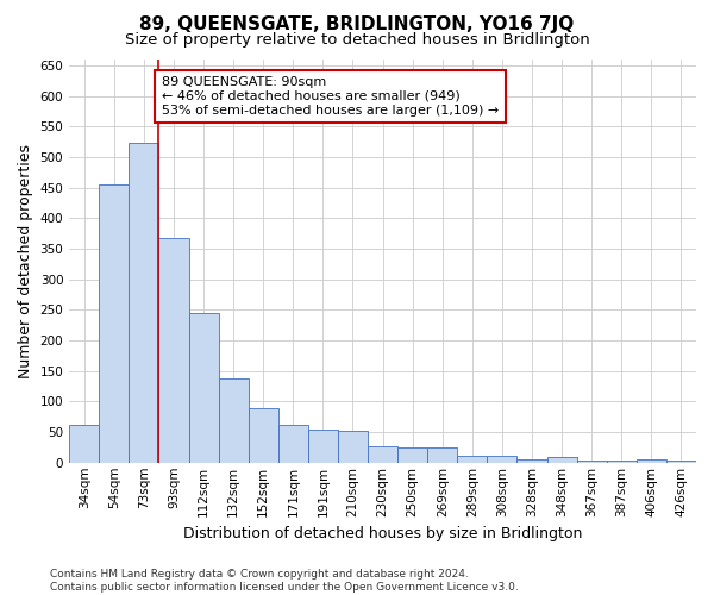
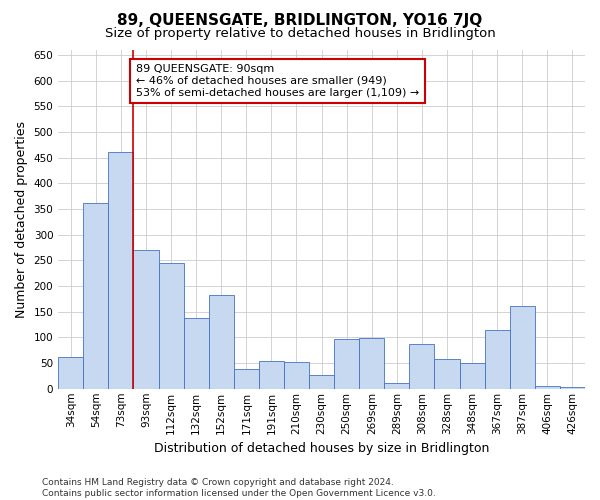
54sqm: 455 -> 362
73sqm: 523 -> 462
93sqm: 368 -> 270
152sqm: 90 -> 182
171sqm: 62 -> 38
250sqm: 25 -> 96
269sqm: 25 -> 98
308sqm: 12 -> 88
328sqm: 6 -> 58
348sqm: 9 -> 50
367sqm: 3 -> 114
387sqm: 3 -> 162
